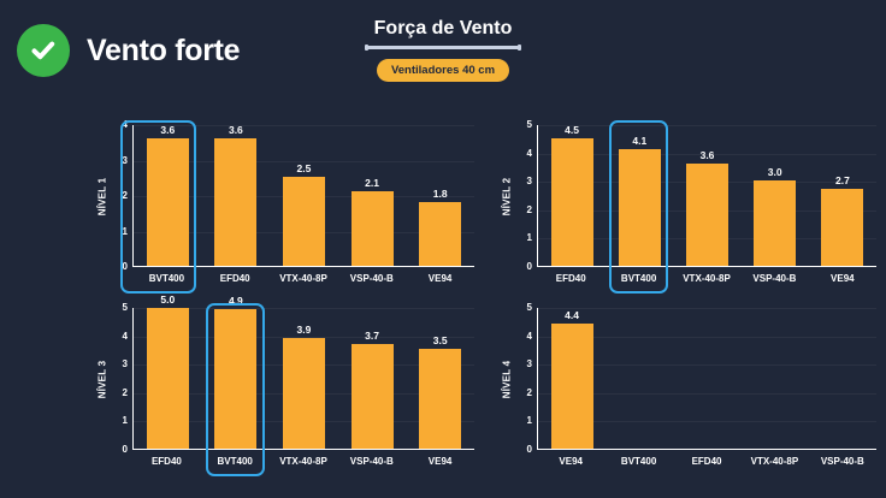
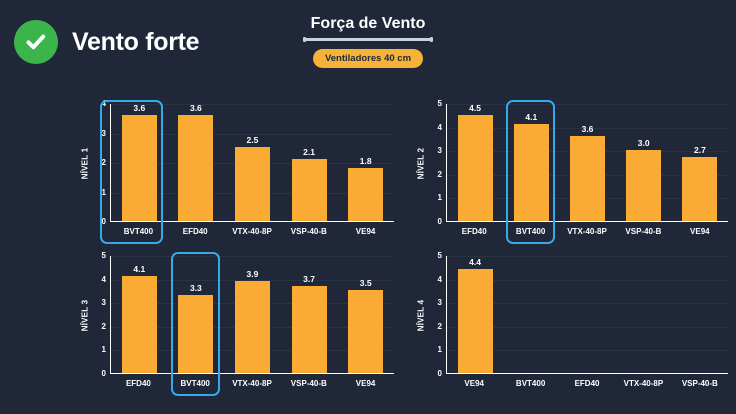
NÍVEL 3/EFD40: 5.0 -> 4.1
NÍVEL 3/BVT400: 4.9 -> 3.3
